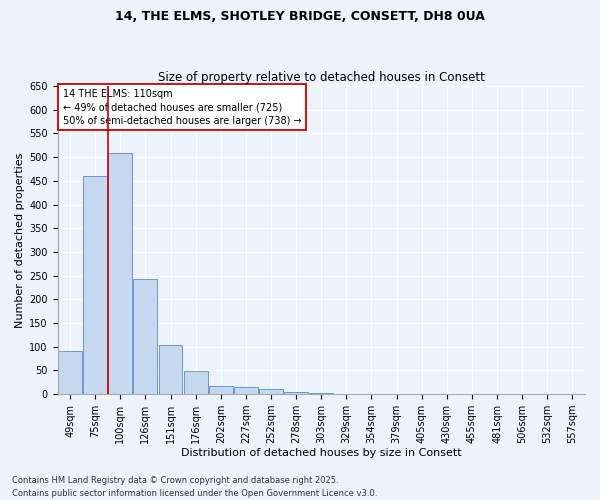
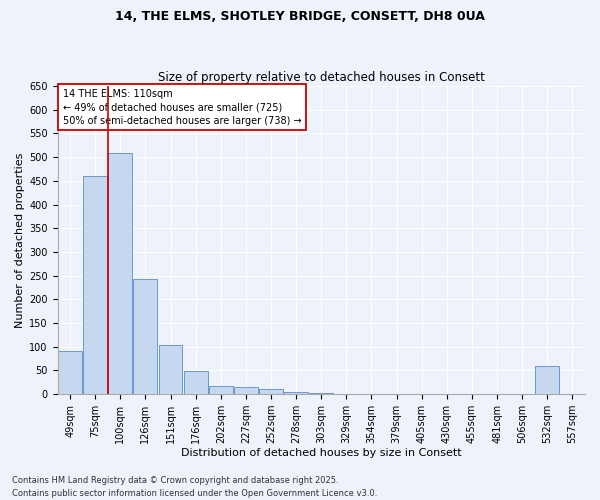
532sqm: 1 -> 60
